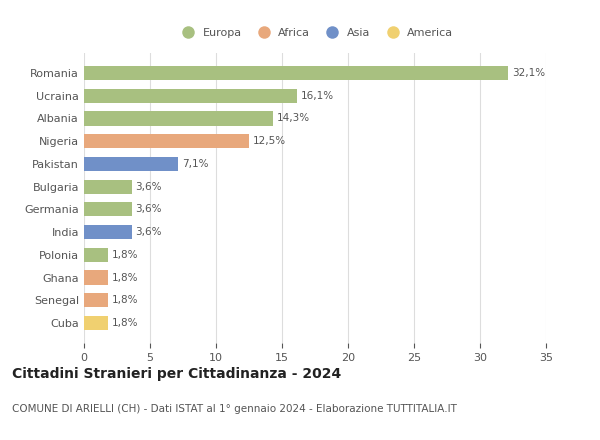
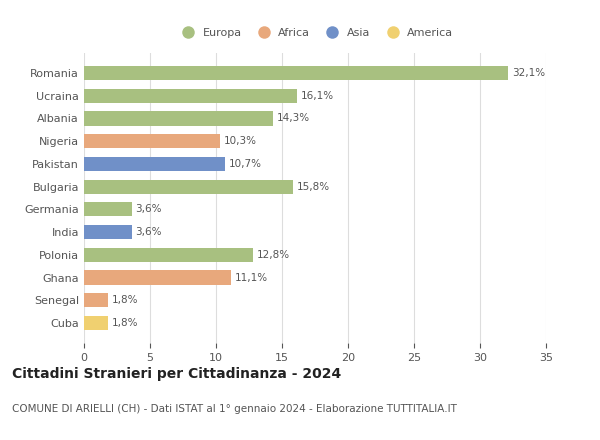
Nigeria: 12,5% -> 10,3%
Pakistan: 7,1% -> 10,7%
Bulgaria: 3,6% -> 15,8%
Polonia: 1,8% -> 12,8%
Ghana: 1,8% -> 11,1%
